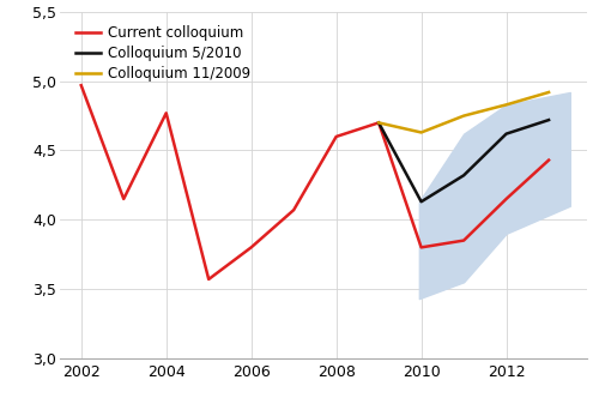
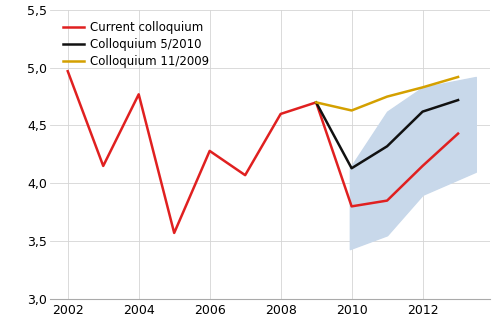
Current colloquium/2006: 3,80 -> 4,28
